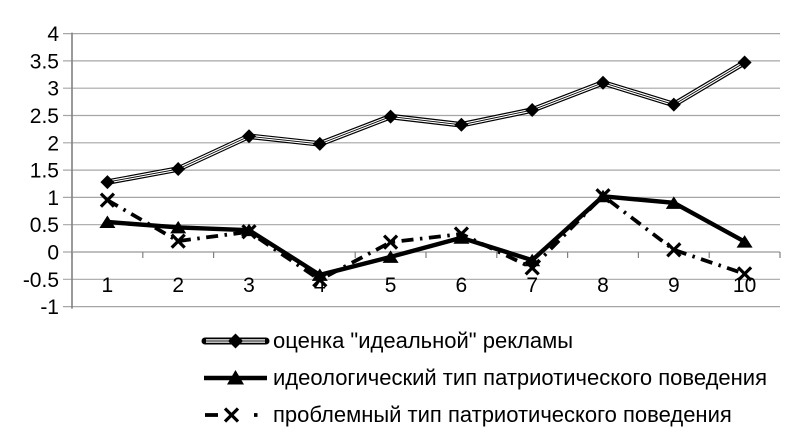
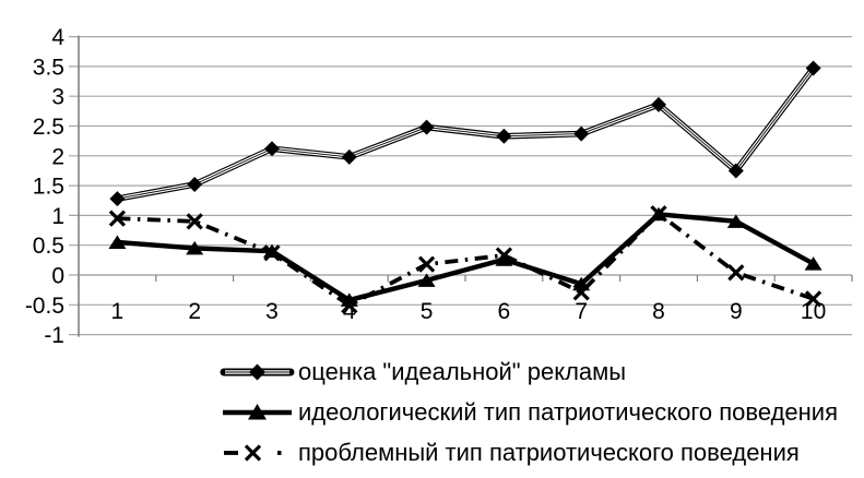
проблемный тип патриотического поведения/2: 0.2 -> 0.9
оценка "идеальной" рекламы/7: 2.6 -> 2.4
оценка "идеальной" рекламы/8: 3.1 -> 2.9
оценка "идеальной" рекламы/9: 2.7 -> 1.8
